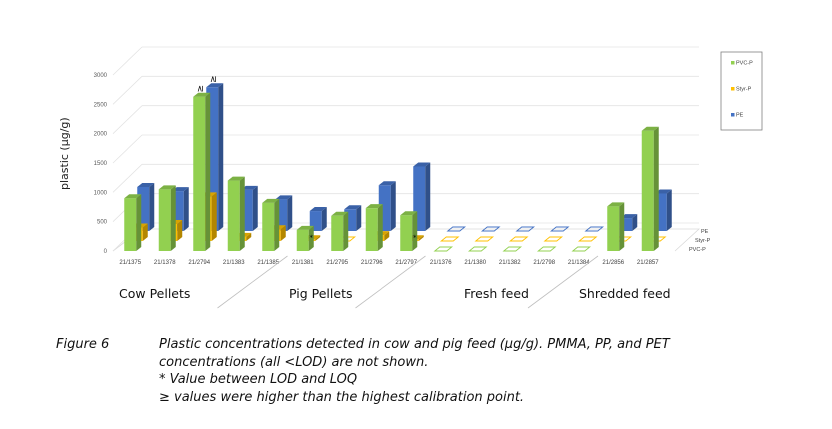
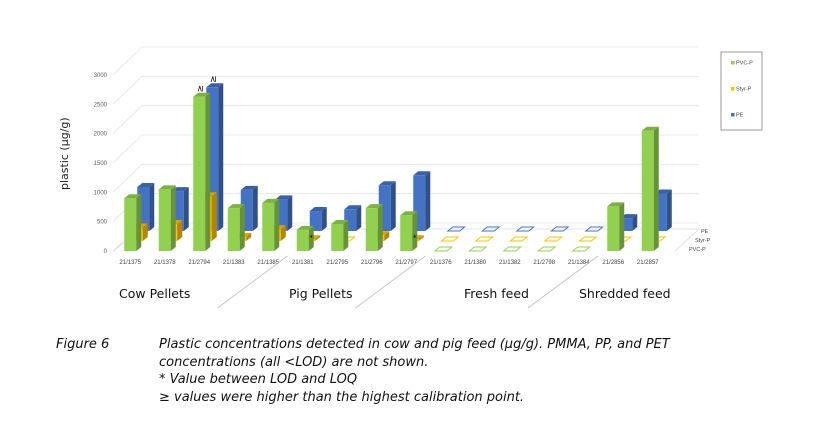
PVC-P/21/1383: 1200 -> 700
PVC-P/21/2795: 600 -> 500
PE/21/2797: 1100 -> 1000
